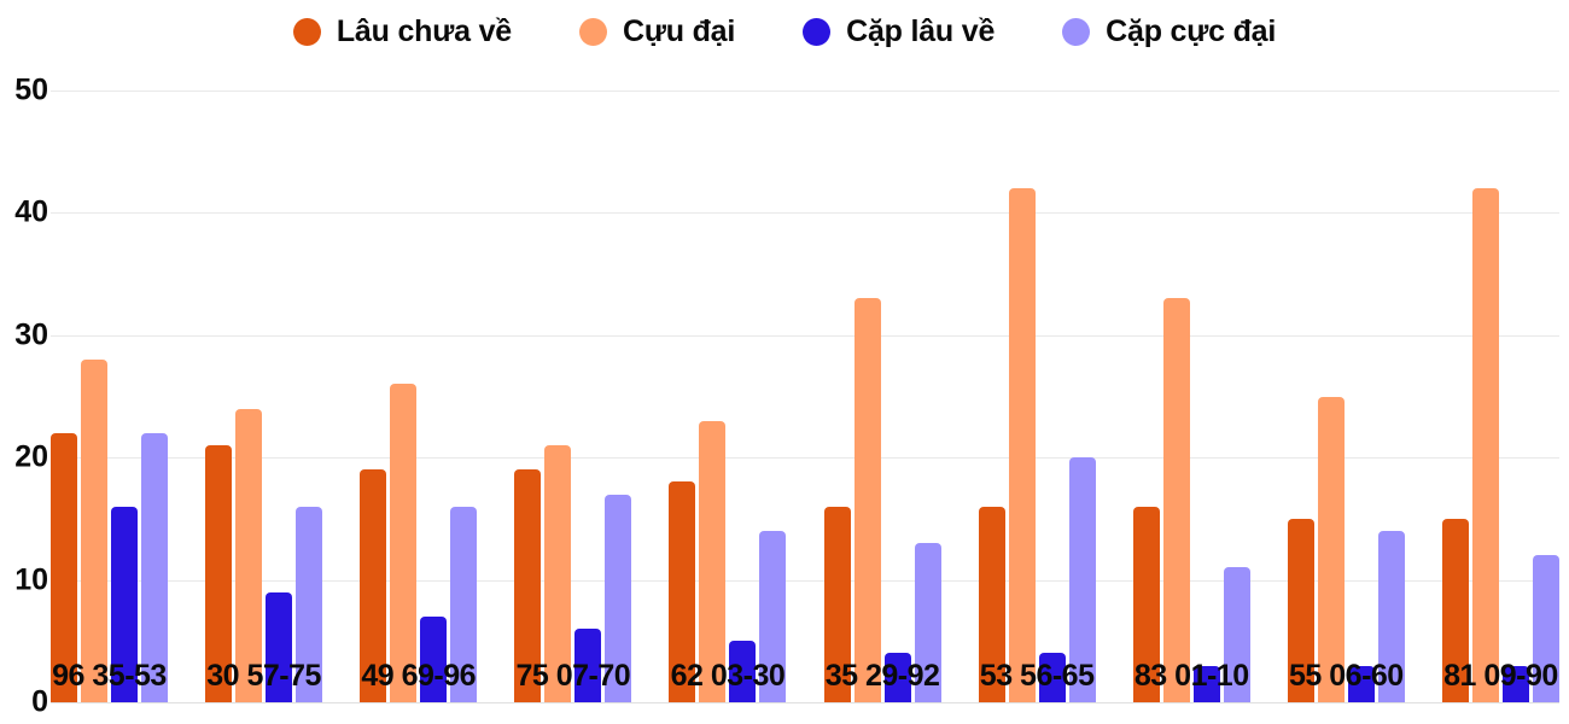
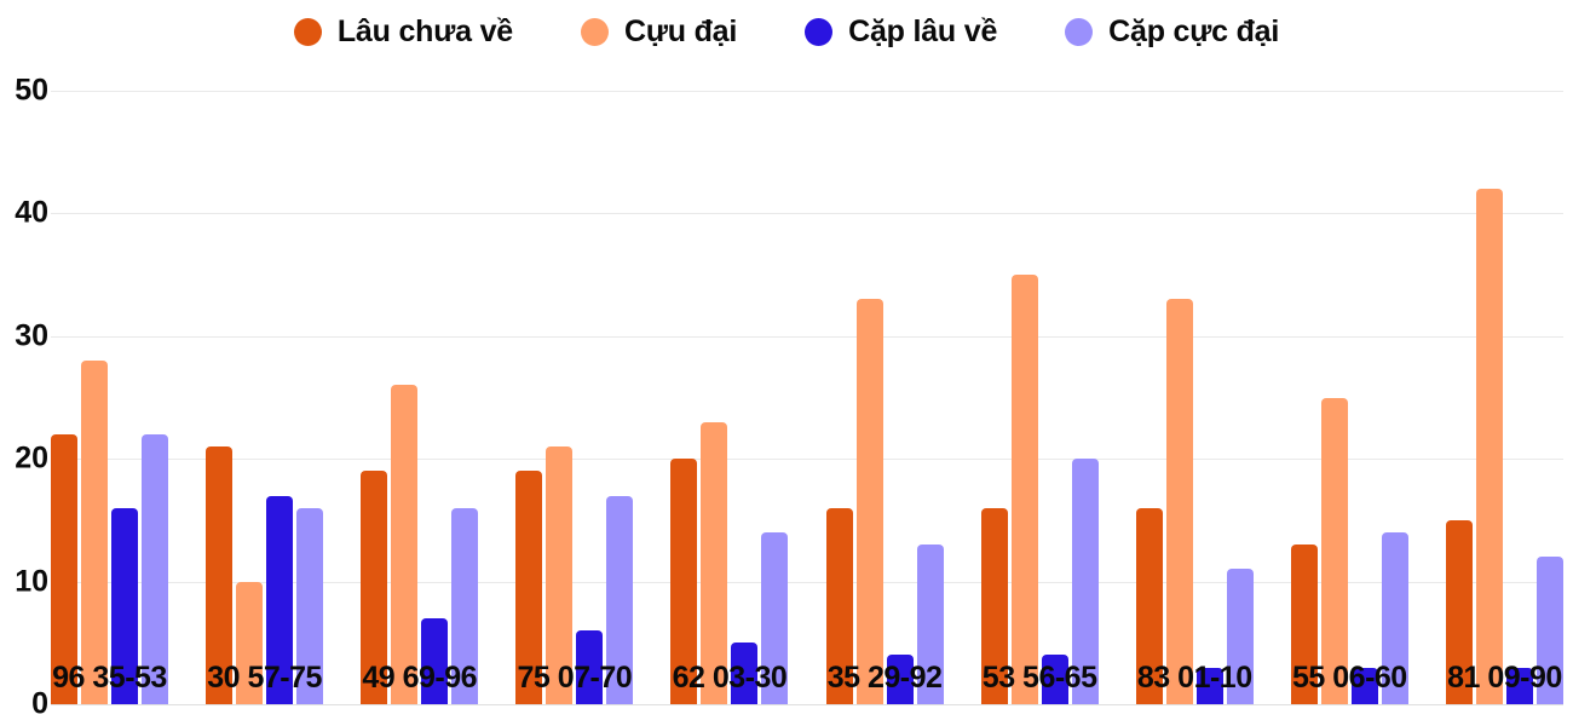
Cựu đại/30 57-75: 24 -> 10
Cặp lâu về/30 57-75: 9 -> 17
Lâu chưa về/62 03-30: 18 -> 20
Cựu đại/53 56-65: 42 -> 35
Lâu chưa về/55 06-60: 15 -> 13
